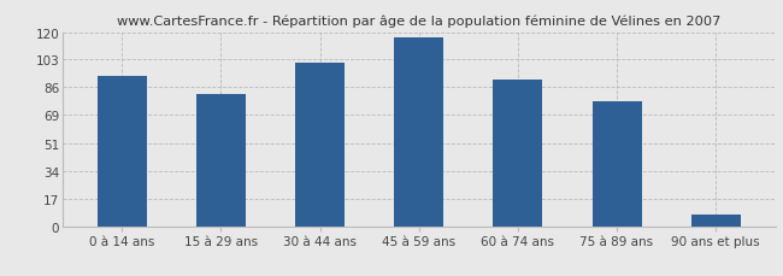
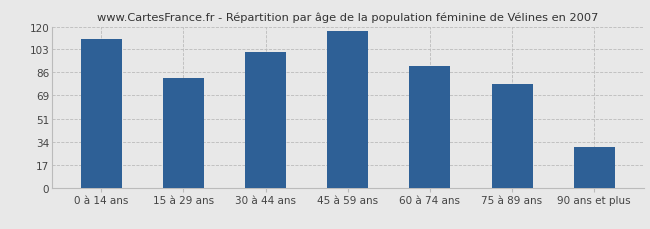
0 à 14 ans: 93 -> 111
90 ans et plus: 7 -> 30
